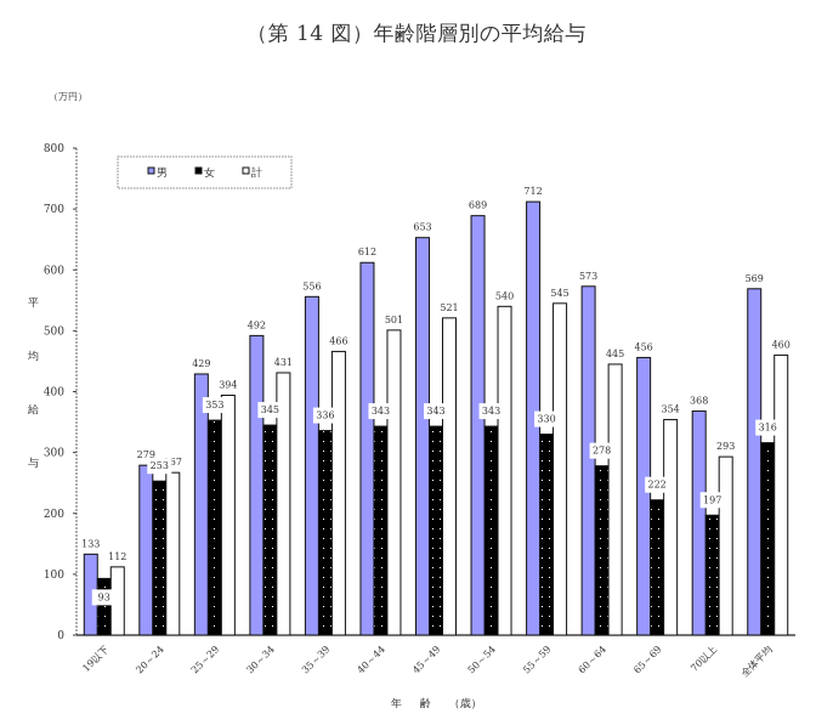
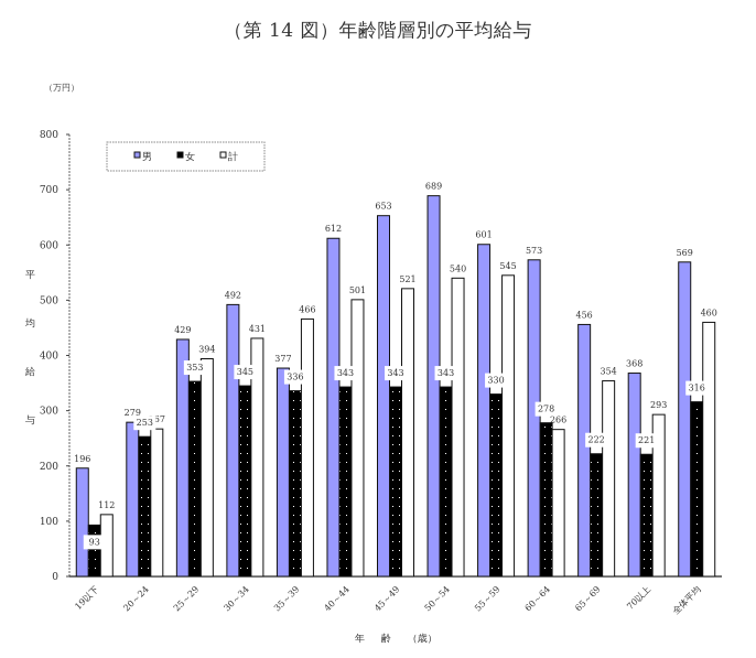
男/19以下: 133 -> 196
男/35～39: 556 -> 377
男/55～59: 712 -> 601
計/60～64: 445 -> 266
女/70以上: 197 -> 221
